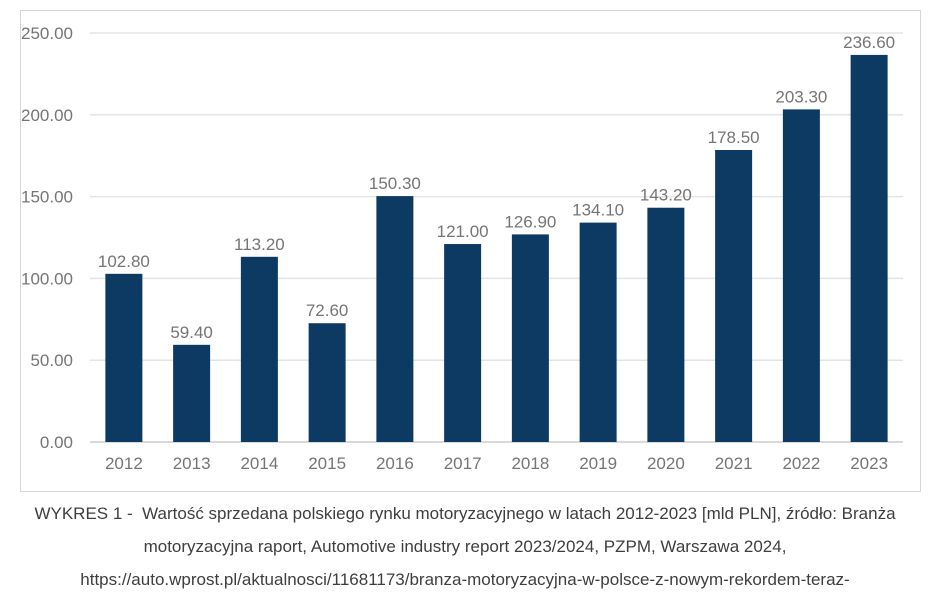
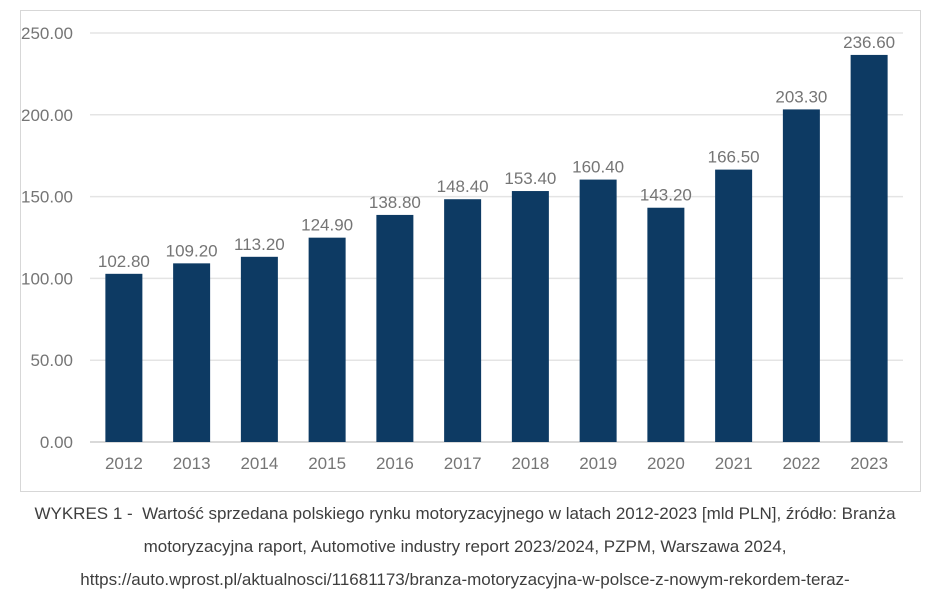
2013: 59.40 -> 109.20
2015: 72.60 -> 124.90
2016: 150.30 -> 138.80
2017: 121.00 -> 148.40
2018: 126.90 -> 153.40
2019: 134.10 -> 160.40
2021: 178.50 -> 166.50
